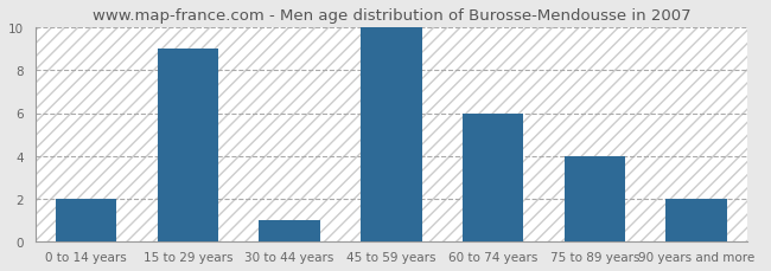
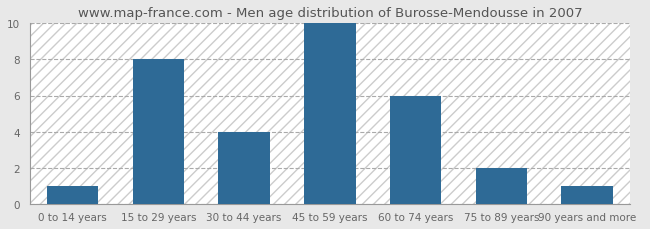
0 to 14 years: 2 -> 1
15 to 29 years: 9 -> 8
30 to 44 years: 1 -> 4
75 to 89 years: 4 -> 2
90 years and more: 2 -> 1
